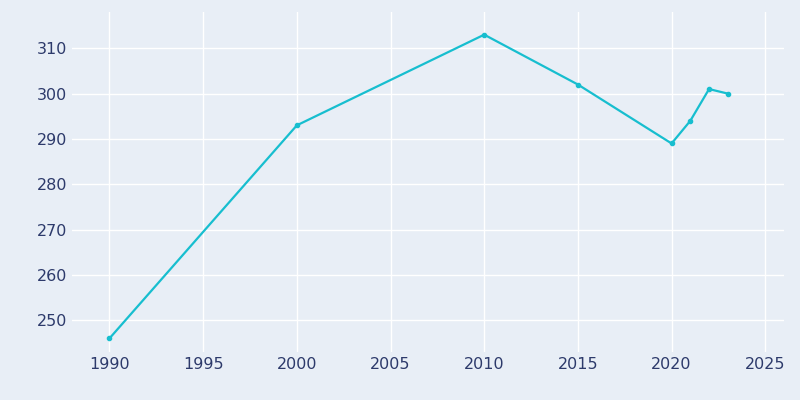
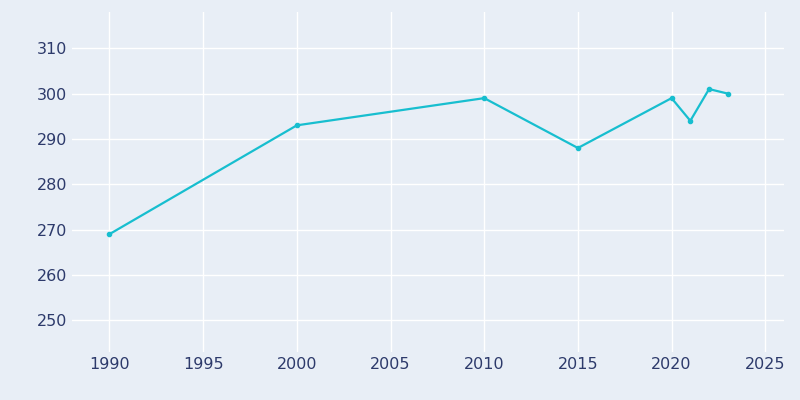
1990: 246 -> 269
2010: 313 -> 299
2015: 302 -> 288
2020: 289 -> 299
